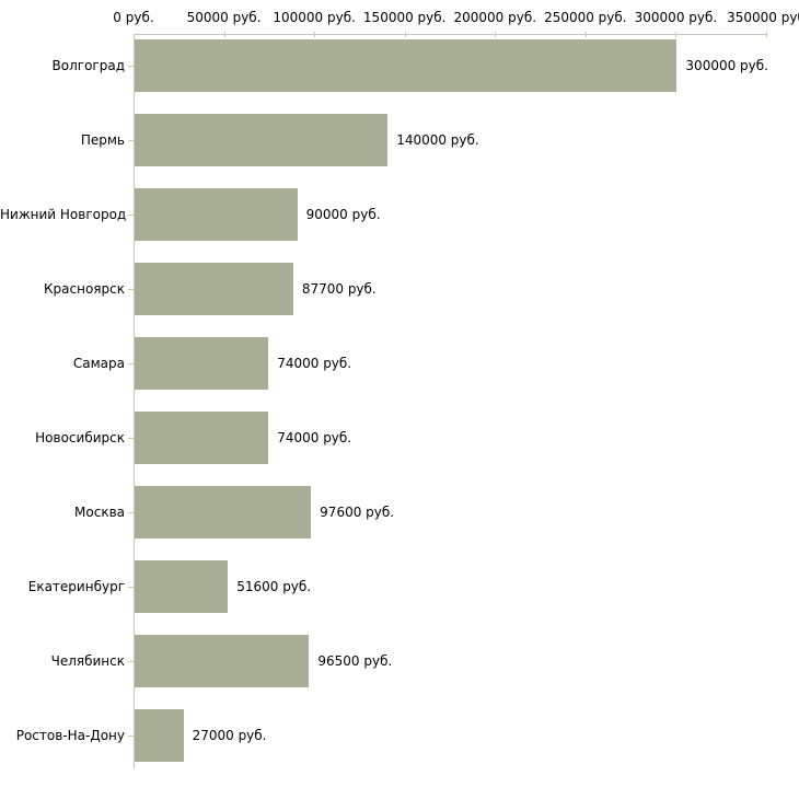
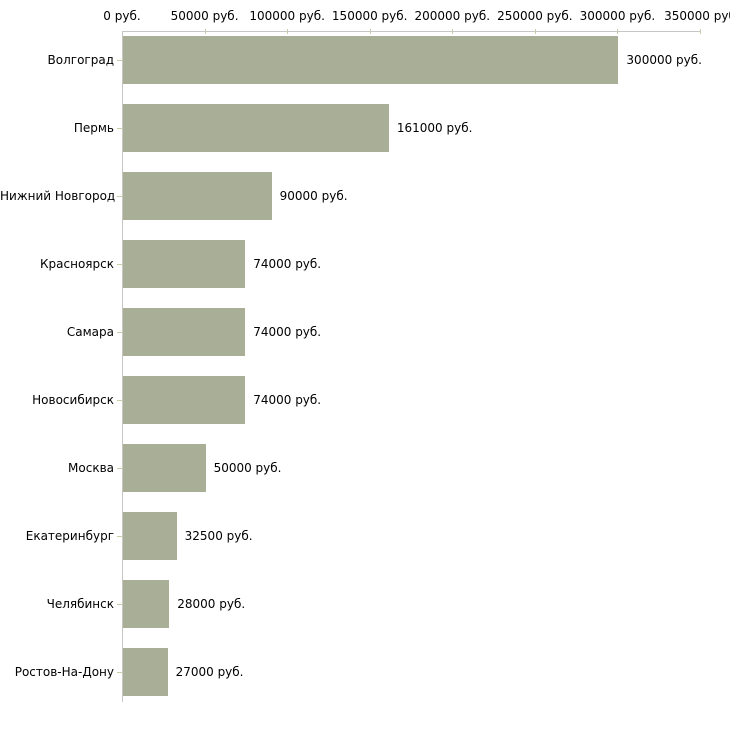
Пермь: 140000 -> 161000
Красноярск: 87700 -> 74000
Москва: 97600 -> 50000
Екатеринбург: 51600 -> 32500
Челябинск: 96500 -> 28000
